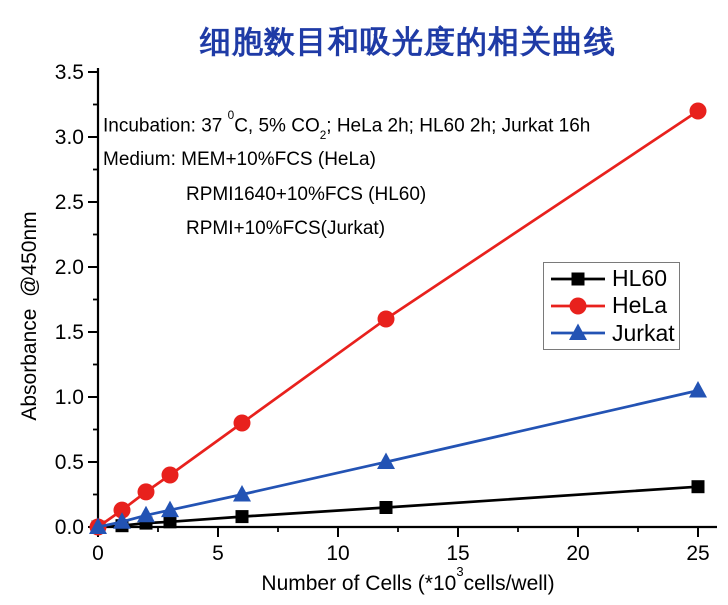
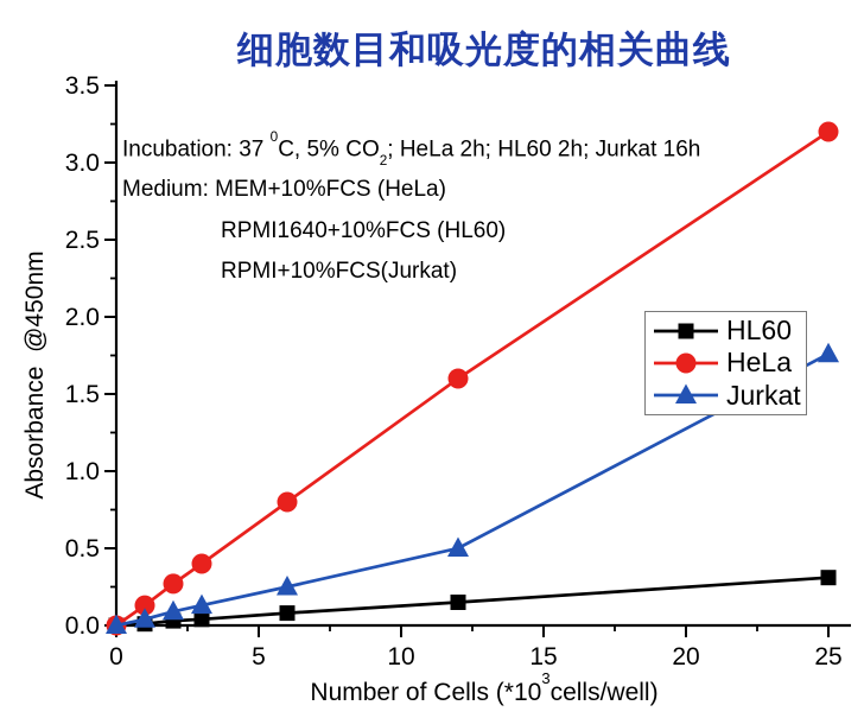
Jurkat/25: 1.05 -> 1.76
